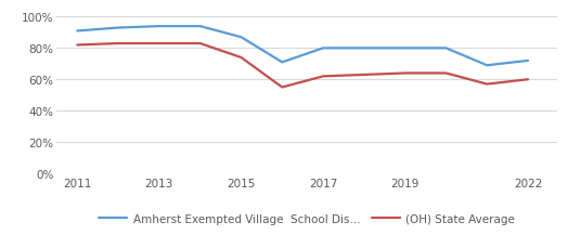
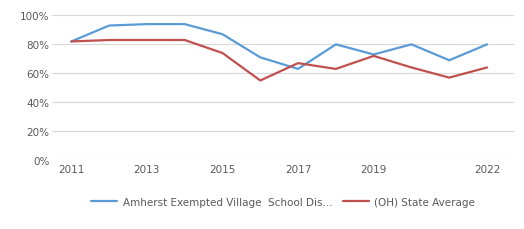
Amherst Exempted Village School Dis.../2011: 91% -> 82%
Amherst Exempted Village School Dis.../2017: 80% -> 63%
(OH) State Average/2017: 62% -> 67%
Amherst Exempted Village School Dis.../2019: 80% -> 73%
(OH) State Average/2019: 64% -> 72%
Amherst Exempted Village School Dis.../2022: 72% -> 80%
(OH) State Average/2022: 60% -> 64%
